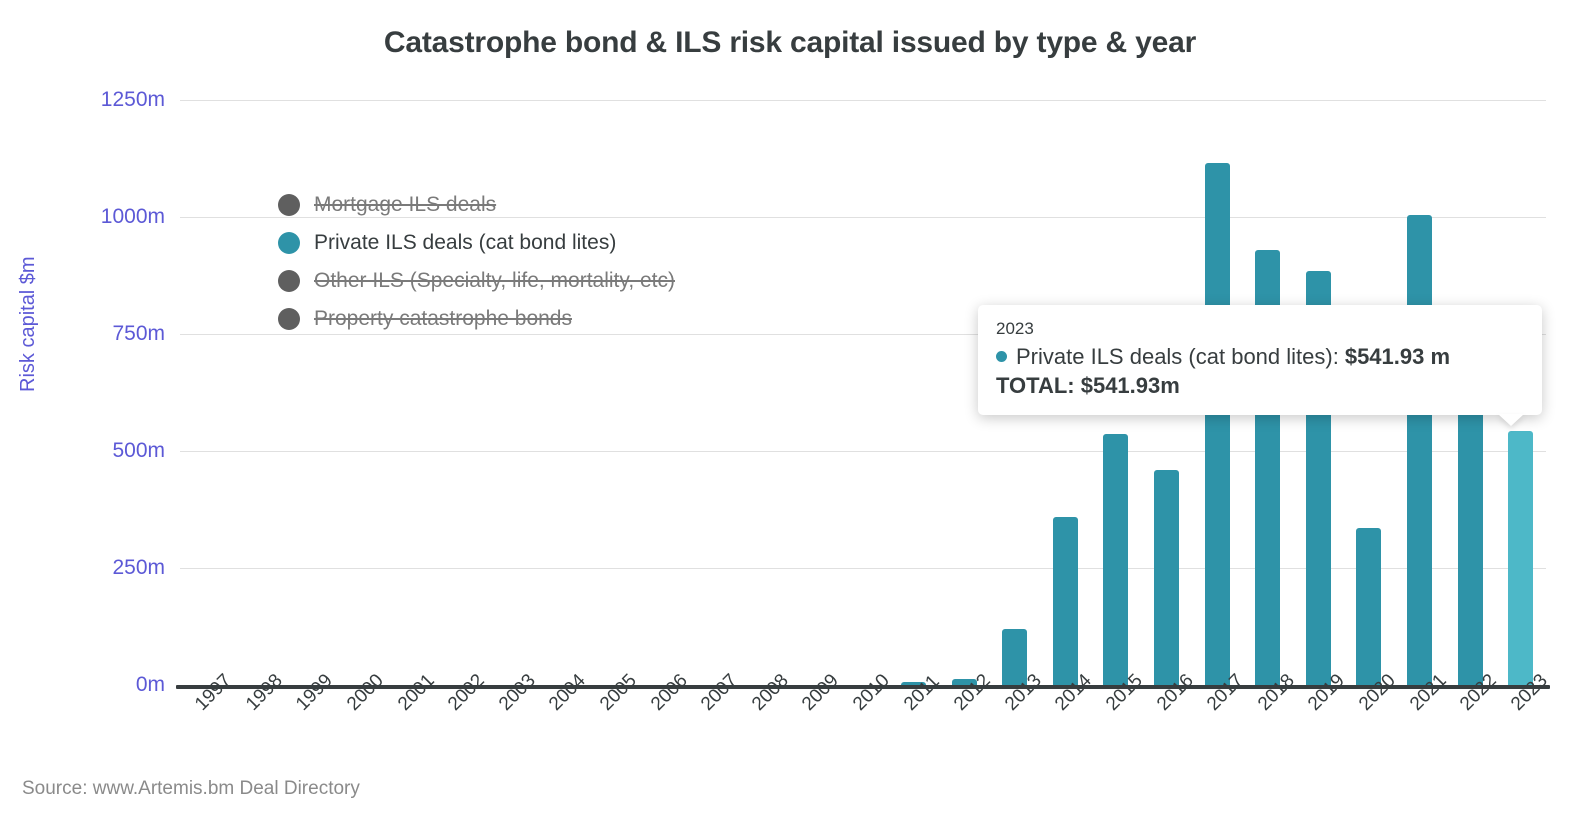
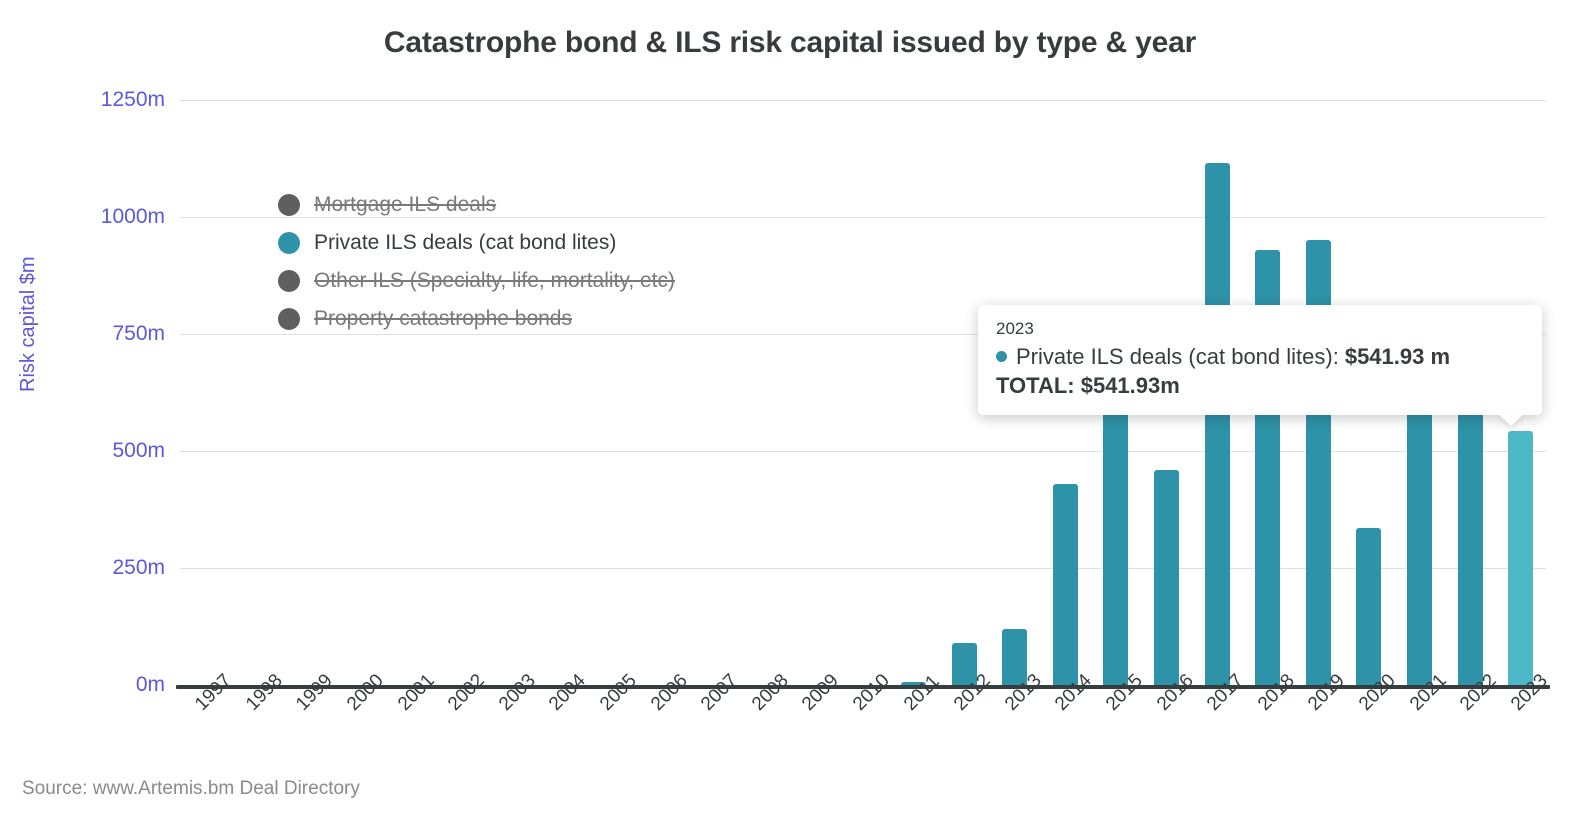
2012: 10m -> 90m
2014: 360m -> 430m
2015: 540m -> 620m
2019: 880m -> 950m
2021: 1000m -> 770m
